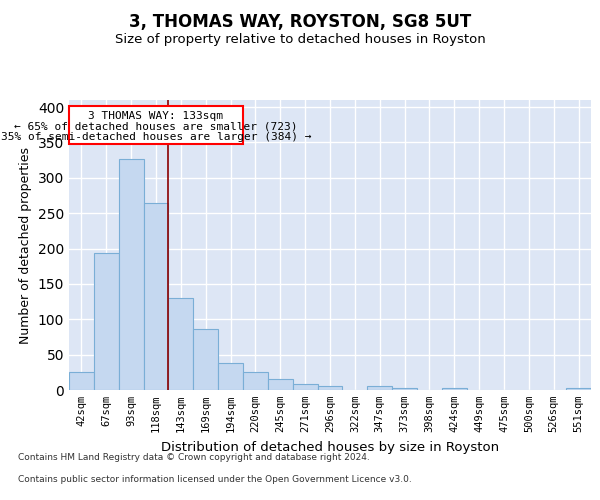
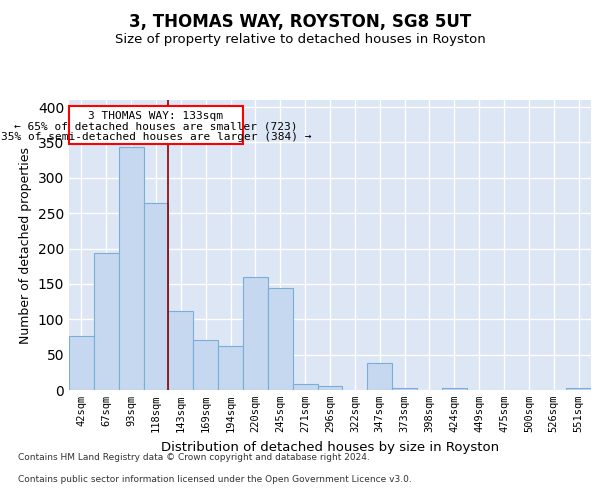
42sqm: 25 -> 76
93sqm: 327 -> 344
143sqm: 130 -> 112
169sqm: 86 -> 70
194sqm: 38 -> 62
220sqm: 25 -> 160
245sqm: 16 -> 144
347sqm: 5 -> 38
